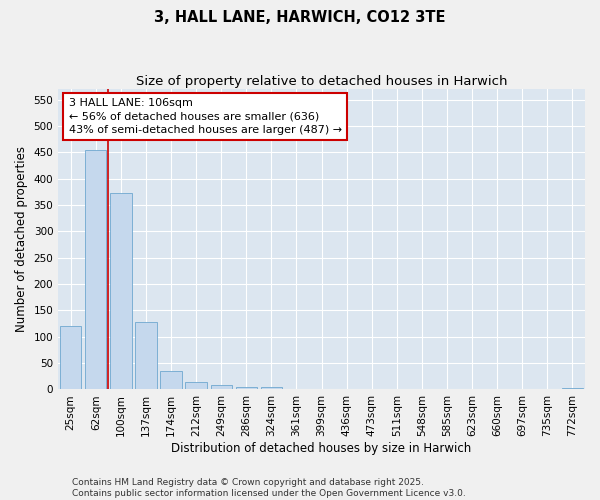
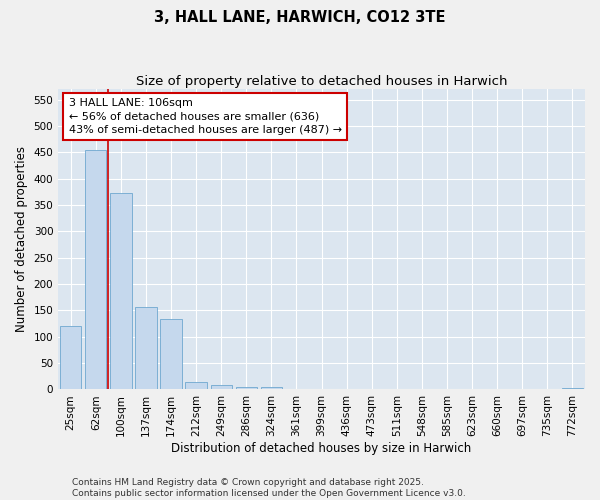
137sqm: 128 -> 156
174sqm: 35 -> 134
